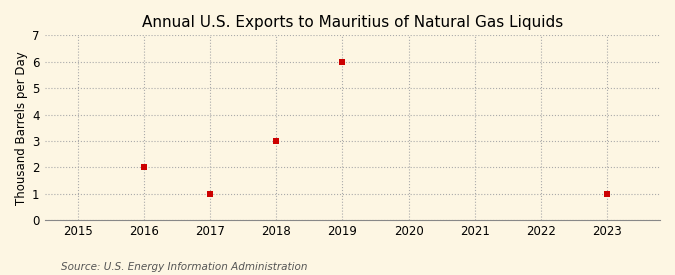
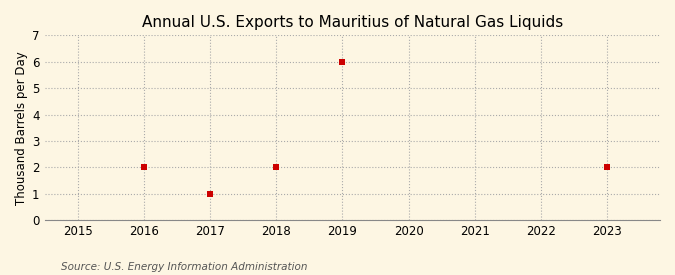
2018: 3 -> 2
2023: 1 -> 2
